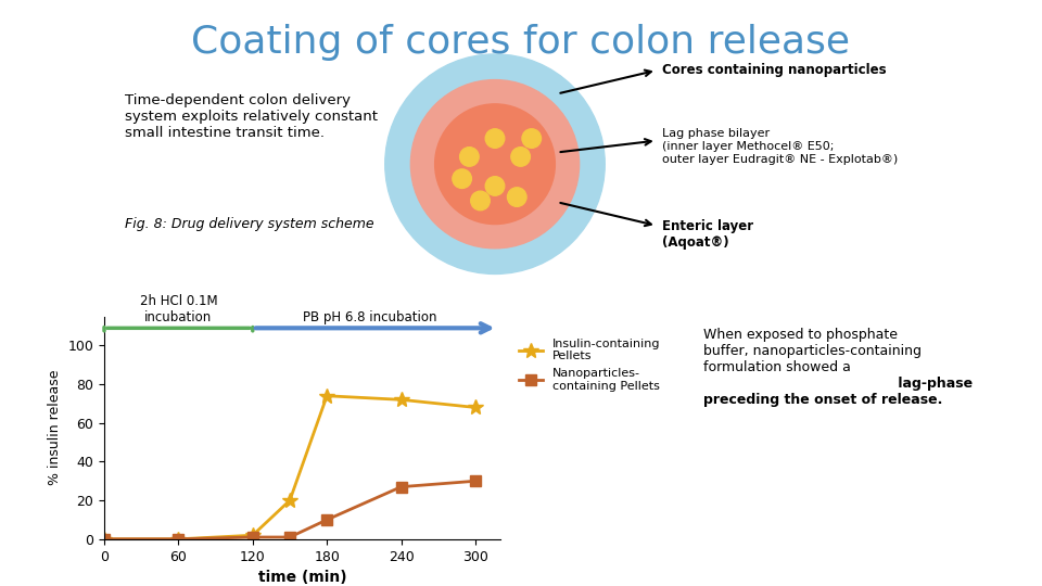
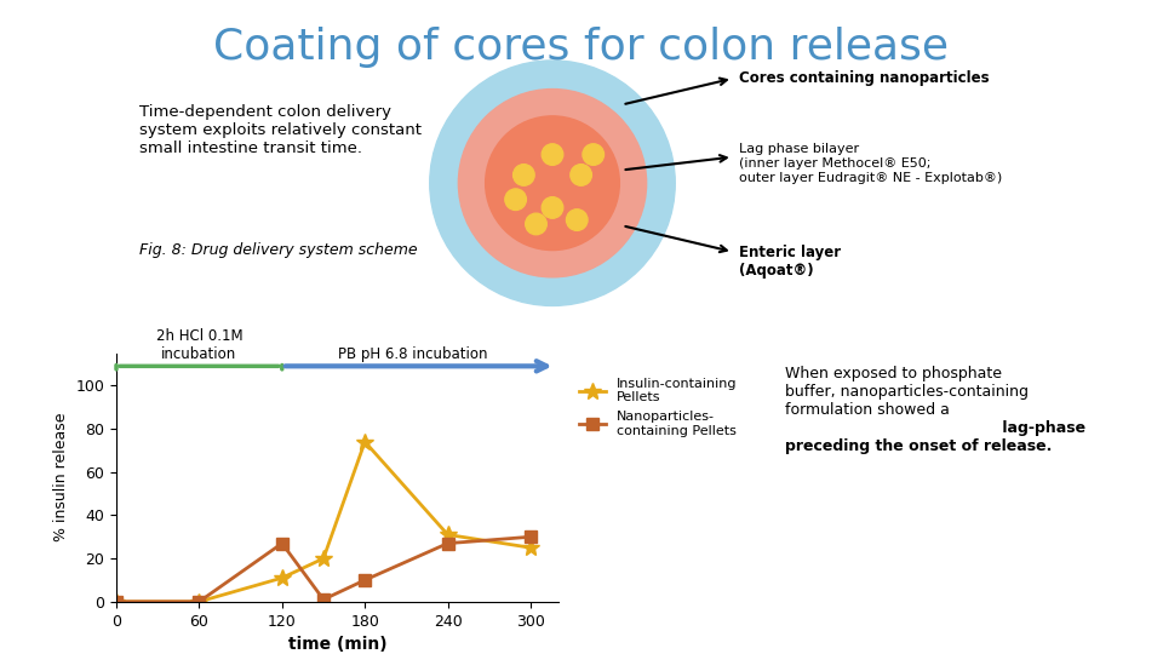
Insulin-containing Pellets/120: 2 -> 11
Nanoparticles- containing Pellets/120: 1 -> 27
Insulin-containing Pellets/240: 72 -> 31
Insulin-containing Pellets/300: 68 -> 25
